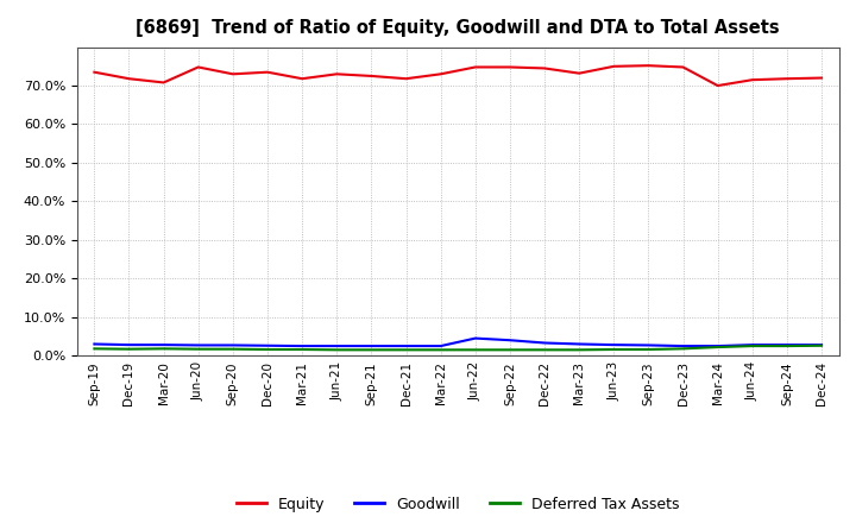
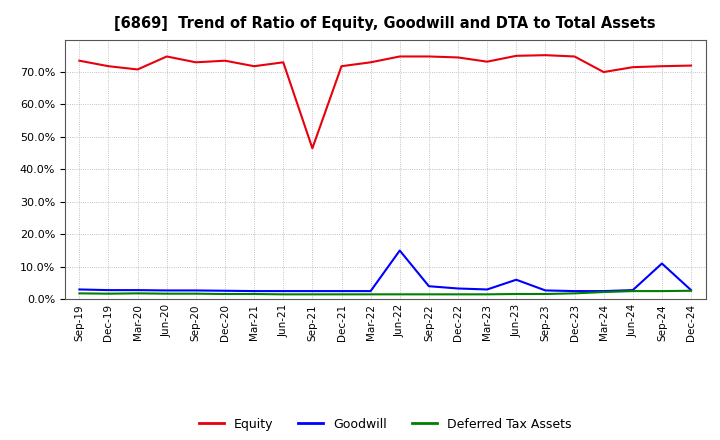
Equity/Sep-21: 72.5% -> 46.5%
Goodwill/Jun-22: 4.5% -> 15.0%
Goodwill/Jun-23: 2.8% -> 6.0%
Goodwill/Sep-24: 2.8% -> 11.0%
